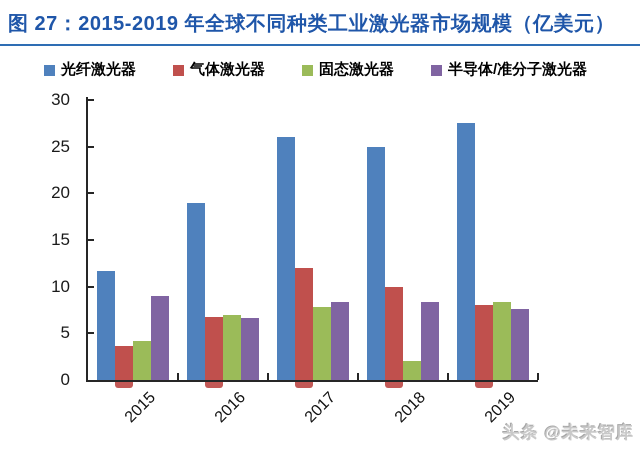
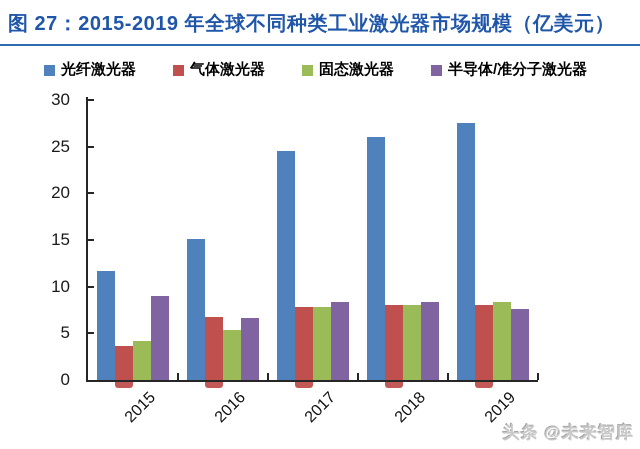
光纤激光器/2016: 19 -> 15
固态激光器/2016: 7 -> 5
光纤激光器/2017: 26 -> 24
气体激光器/2017: 12 -> 8
光纤激光器/2018: 25 -> 26
气体激光器/2018: 10 -> 8
固态激光器/2018: 2 -> 8
